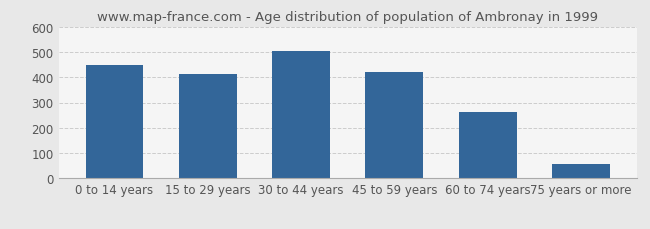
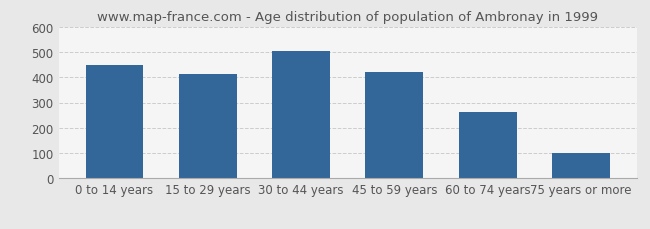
75 years or more: 55 -> 100
